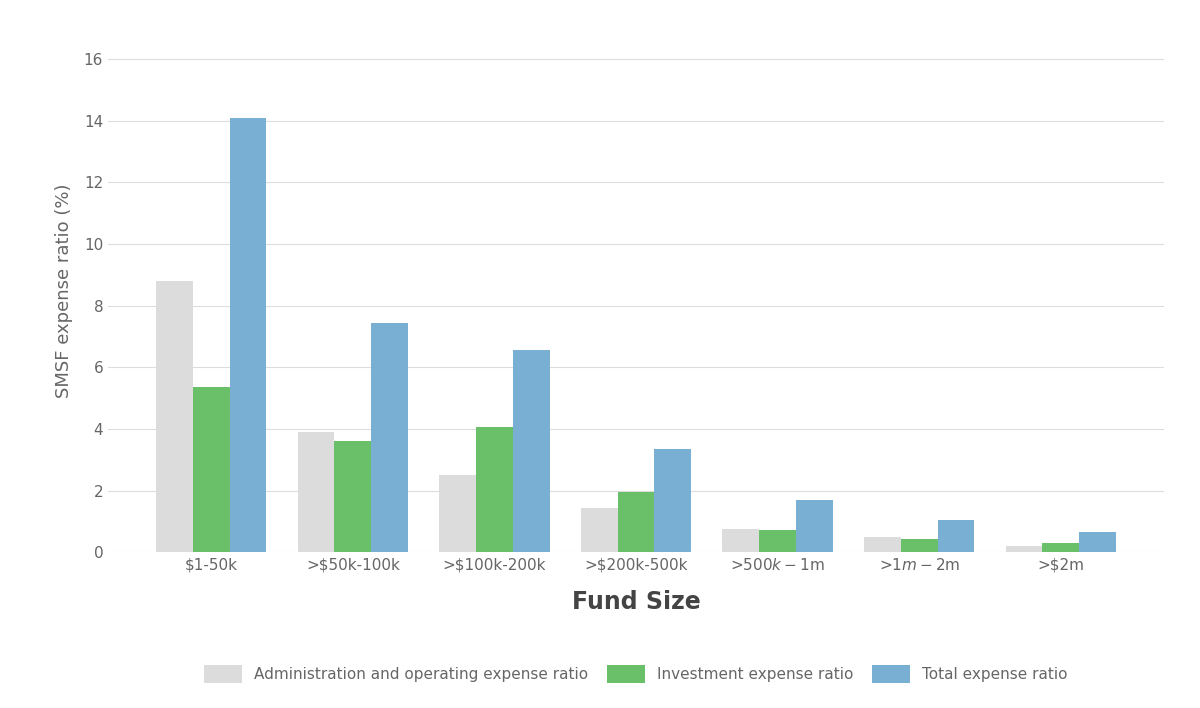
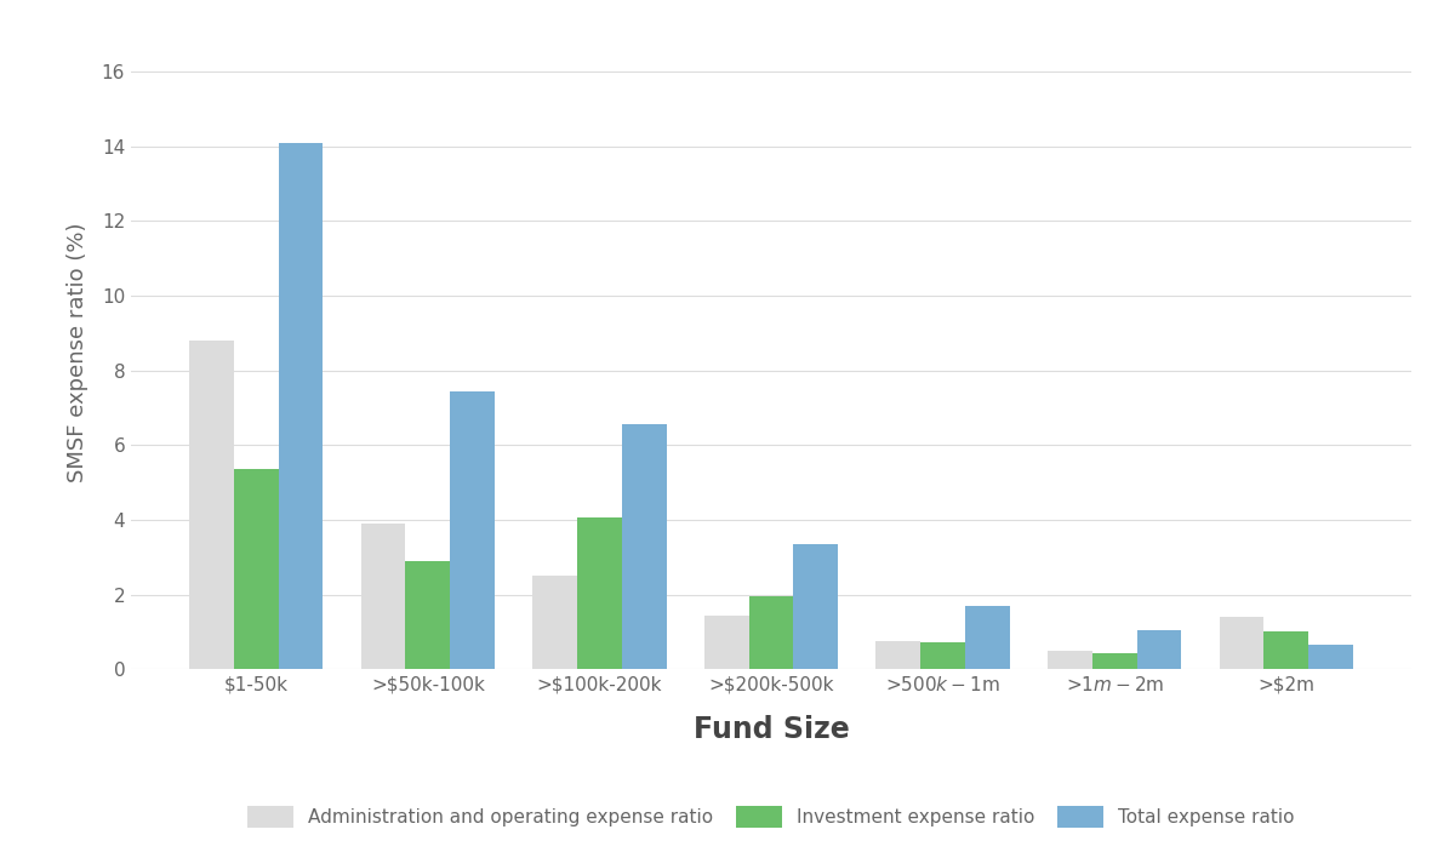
Investment expense ratio/>$50k-100k: 3.60 -> 2.90
Administration and operating expense ratio/>$2m: 0.20 -> 1.40
Investment expense ratio/>$2m: 0.30 -> 1.00
